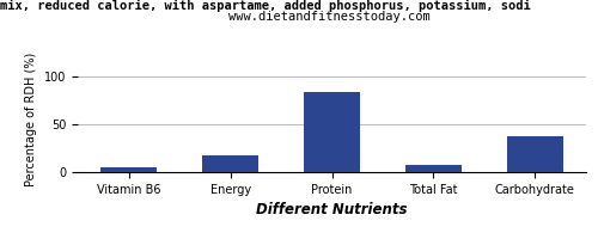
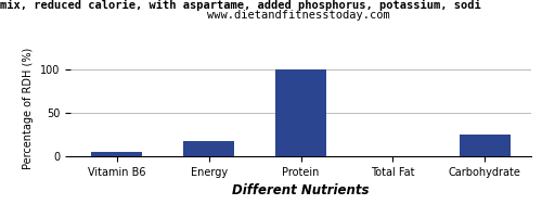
Protein: 84 -> 100
Total Fat: 8 -> 0
Carbohydrate: 38 -> 25
